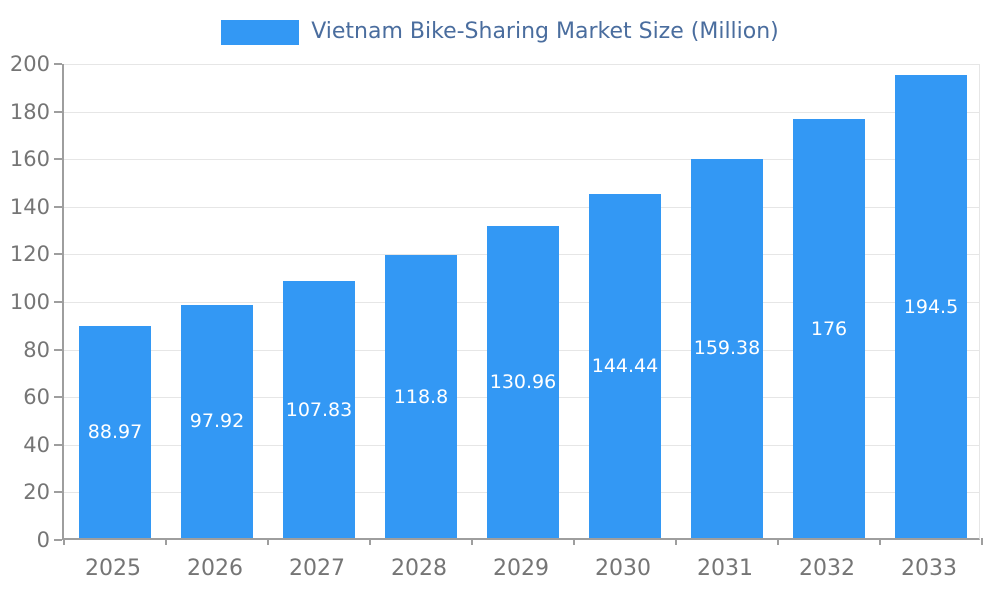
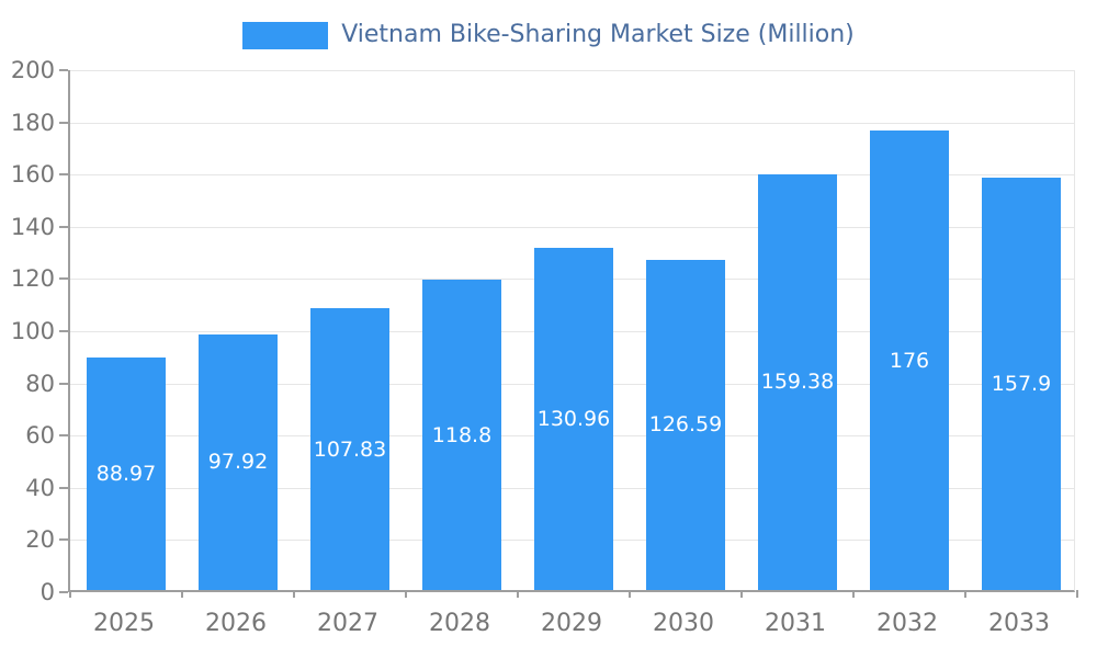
2030: 144.44 -> 126.59
2033: 194.5 -> 157.9
